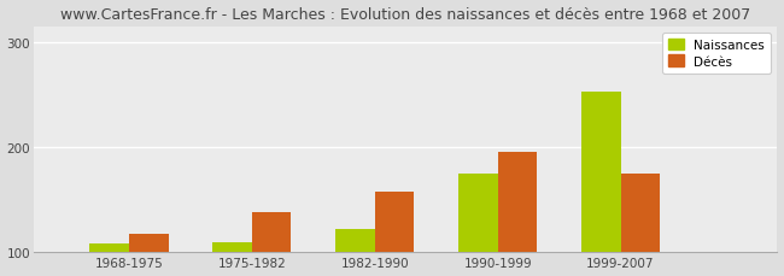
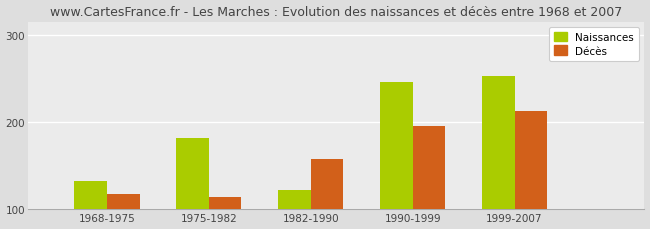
Naissances/1968-1975: 108 -> 132
Naissances/1975-1982: 110 -> 182
Décès/1975-1982: 138 -> 114
Naissances/1990-1999: 175 -> 246
Décès/1999-2007: 175 -> 212
